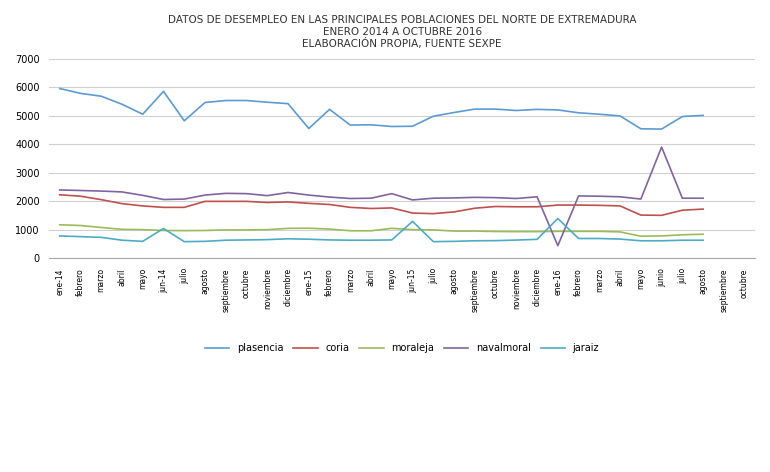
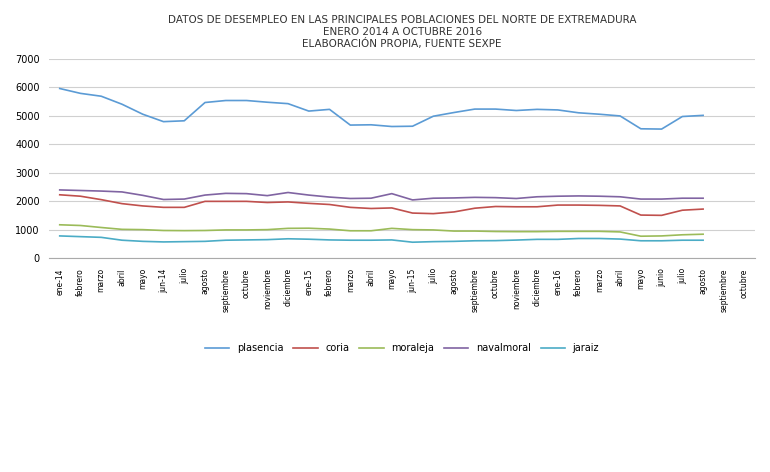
plasencia/jun-14: 5850 -> 4790
jaraiz/jun-14: 1050 -> 580
plasencia/ene-15: 4550 -> 5160
jaraiz/jun-15: 1300 -> 570
navalmoral/ene-16: 450 -> 2180
jaraiz/ene-16: 1400 -> 670
navalmoral/junio: 3900 -> 2080
